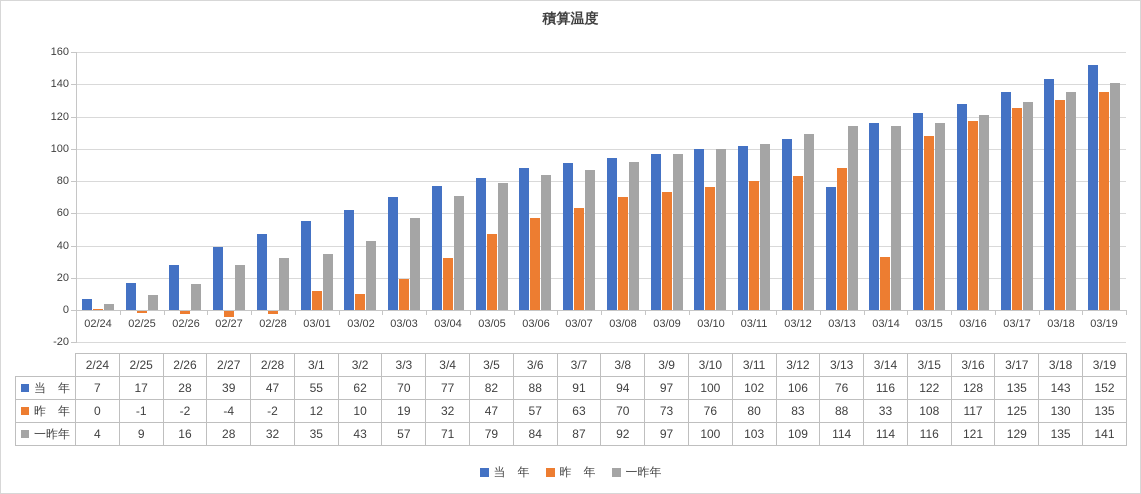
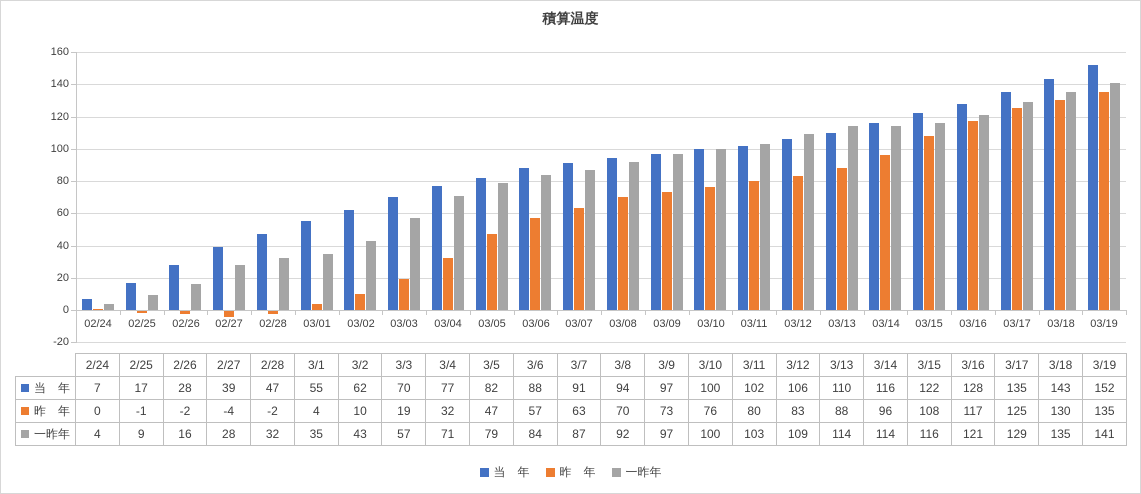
昨 年/3/1: 12 -> 4
当 年/3/13: 76 -> 110
昨 年/3/14: 33 -> 96
